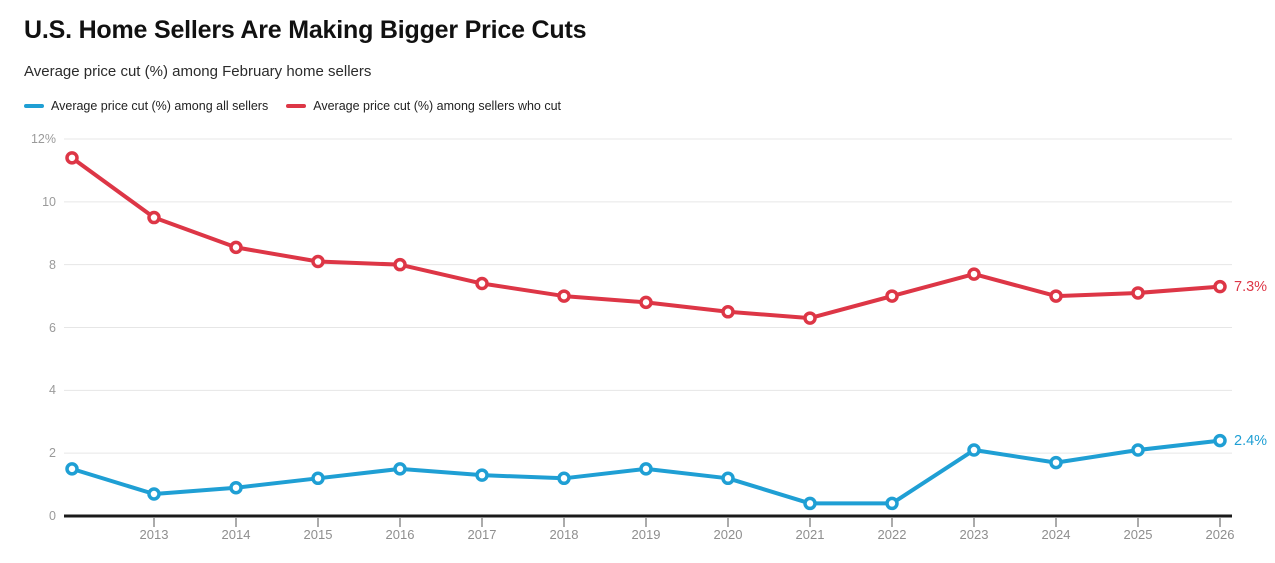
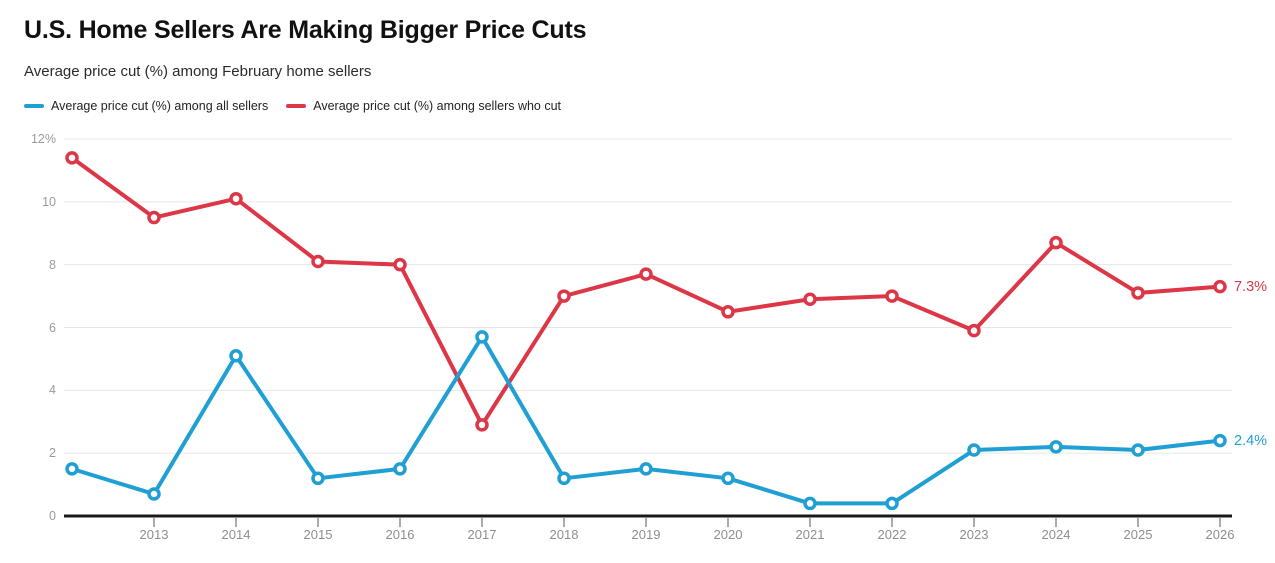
Average price cut (%) among sellers who cut/2014: 8.6% -> 10.1%
Average price cut (%) among all sellers/2014: 0.9% -> 5.1%
Average price cut (%) among sellers who cut/2017: 7.4% -> 2.9%
Average price cut (%) among all sellers/2017: 1.3% -> 5.7%
Average price cut (%) among sellers who cut/2019: 6.8% -> 7.7%
Average price cut (%) among sellers who cut/2021: 6.3% -> 6.9%
Average price cut (%) among sellers who cut/2023: 7.7% -> 5.9%
Average price cut (%) among sellers who cut/2024: 7.0% -> 8.7%
Average price cut (%) among all sellers/2024: 1.7% -> 2.2%
